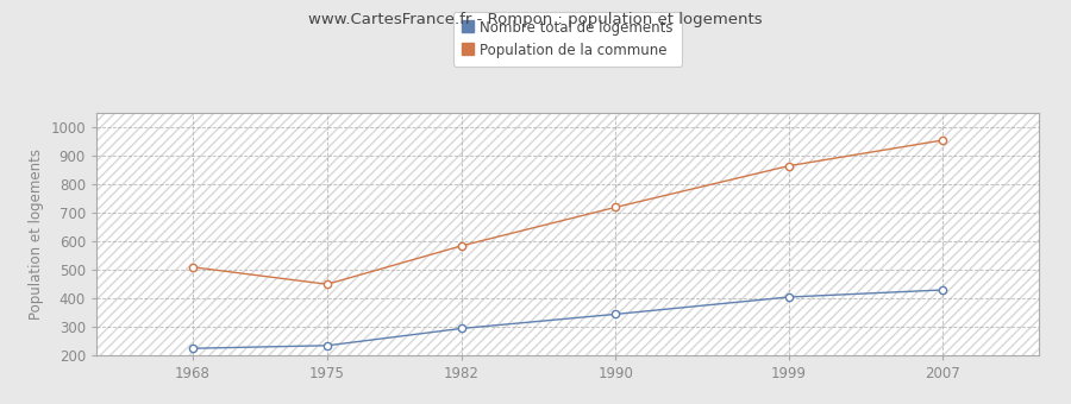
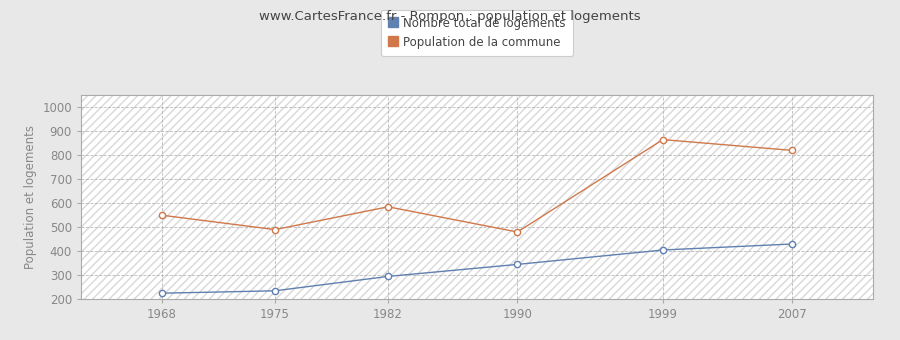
Population de la commune/1968: 510 -> 550
Population de la commune/1975: 450 -> 490
Population de la commune/1990: 720 -> 480
Population de la commune/2007: 955 -> 820
